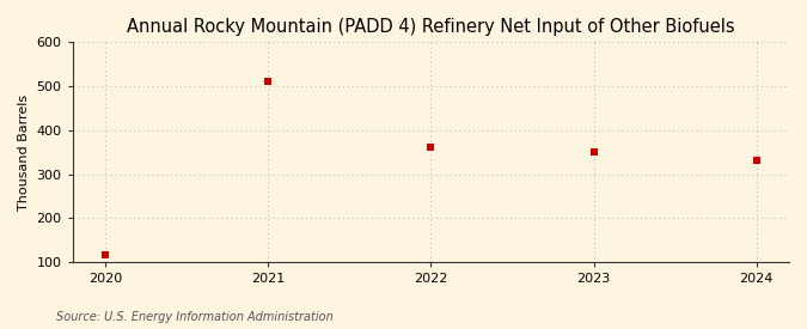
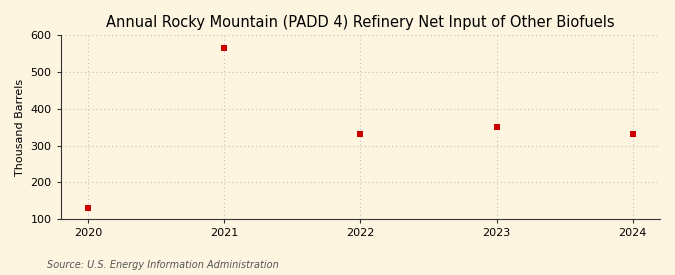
2020: 115 -> 130
2021: 510 -> 565
2022: 362 -> 330
